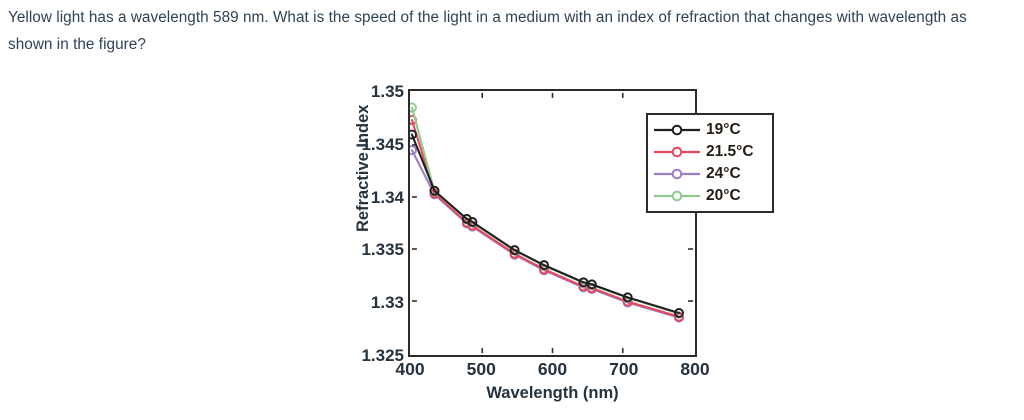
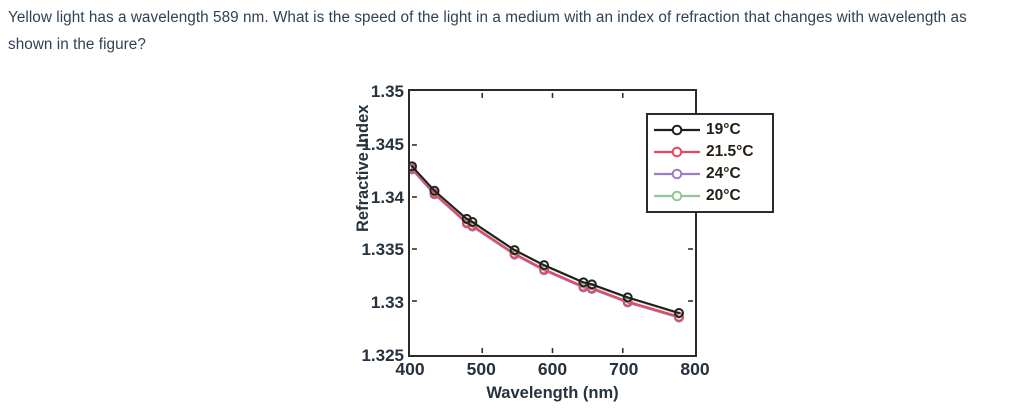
19°C/400: 1.3460 -> 1.3430
21.5°C/400: 1.3474 -> 1.3428
24°C/400: 1.3445 -> 1.3426
20°C/400: 1.3486 -> 1.3429
